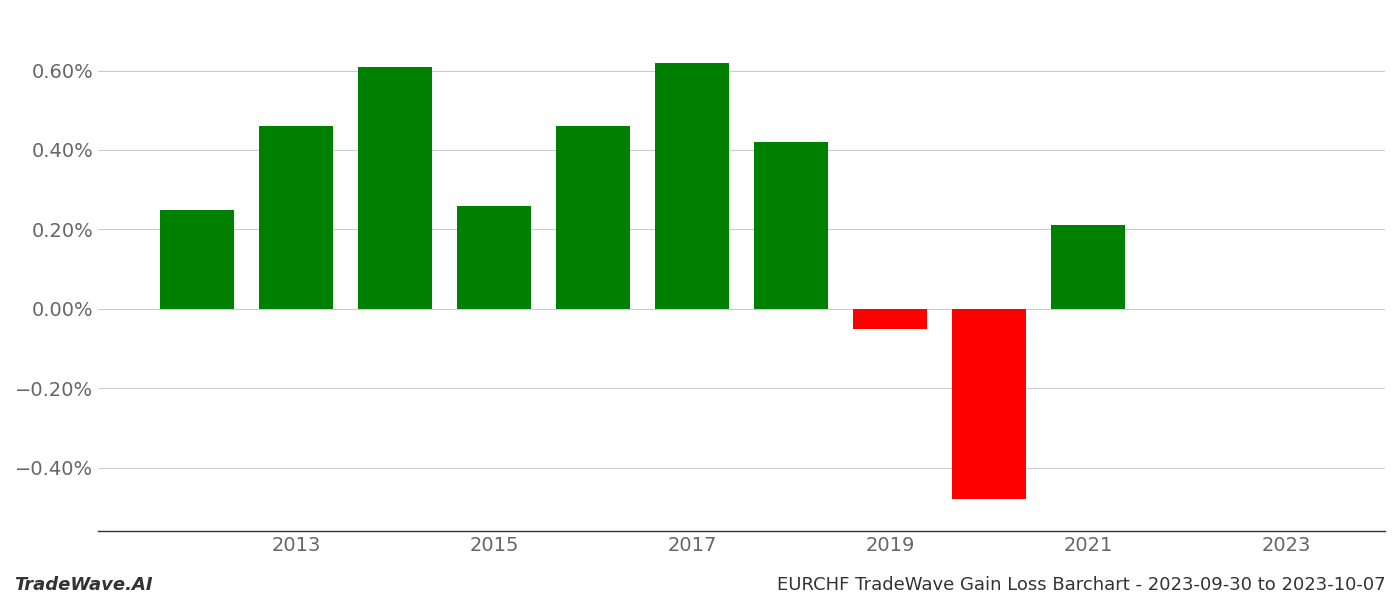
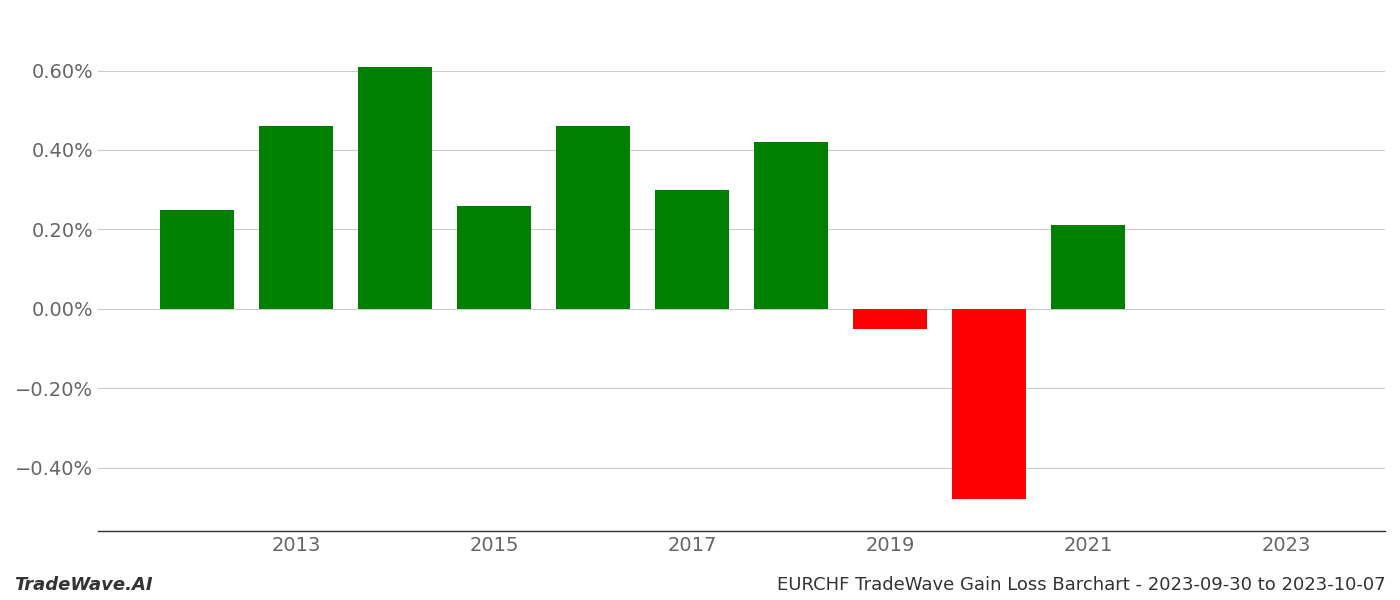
2017: 0.62% -> 0.30%
